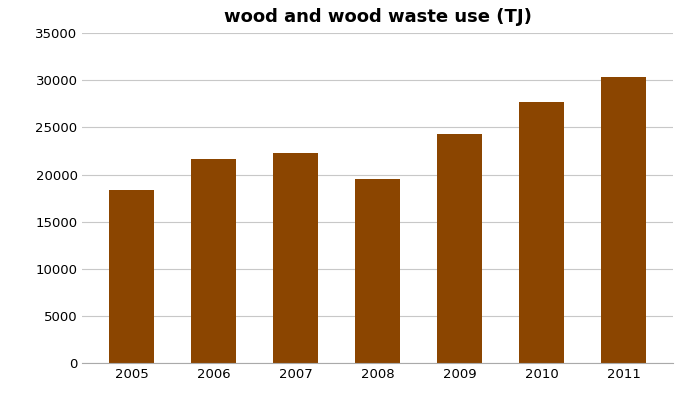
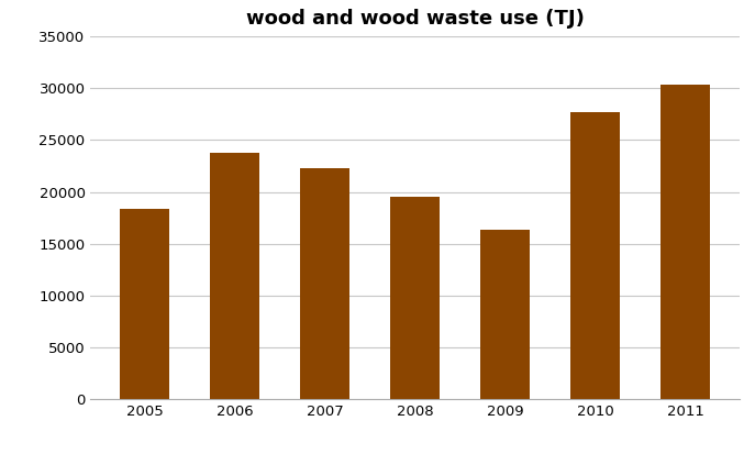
2006: 21700 -> 23800
2009: 24300 -> 16400
